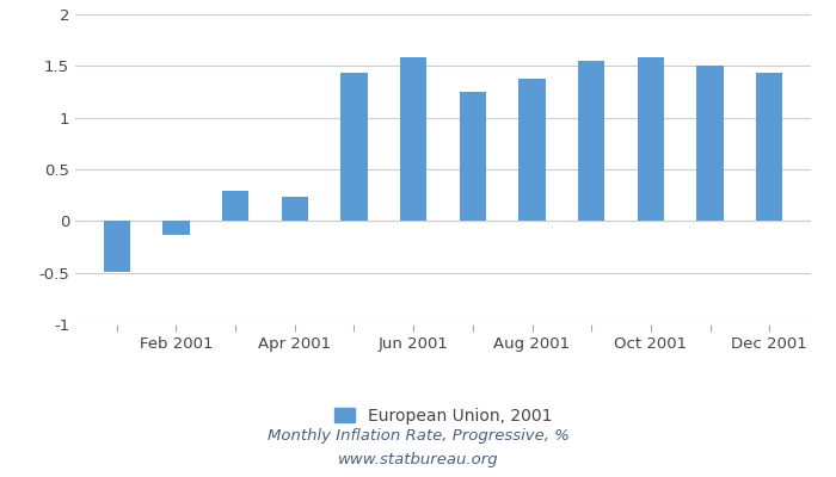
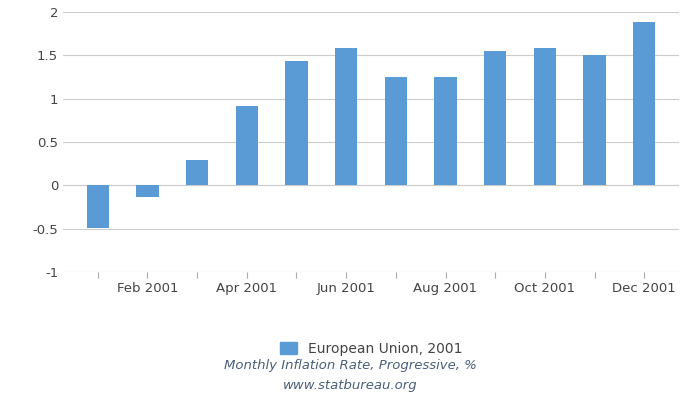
Apr 2001: 0.24 -> 0.91
Aug 2001: 1.38 -> 1.25
Dec 2001: 1.44 -> 1.89
